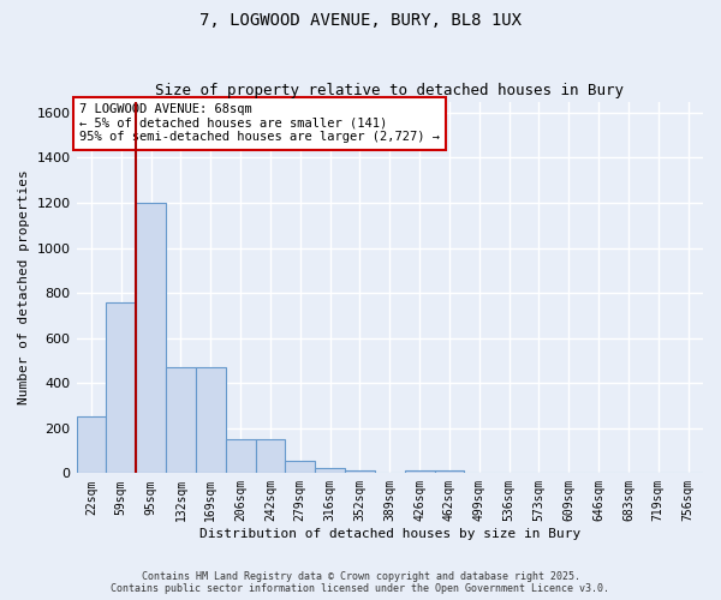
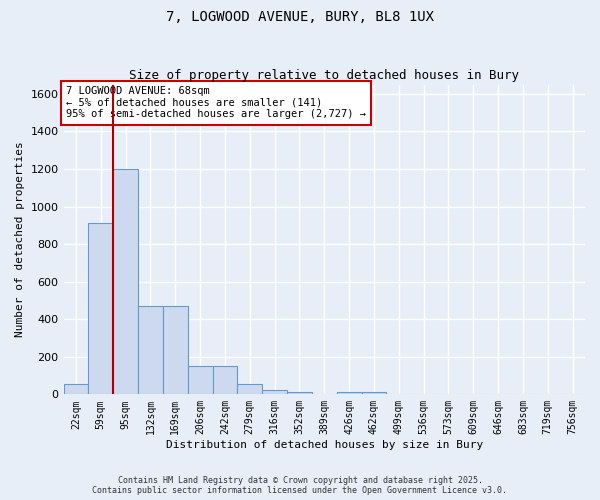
22sqm: 250 -> 60
59sqm: 760 -> 910
